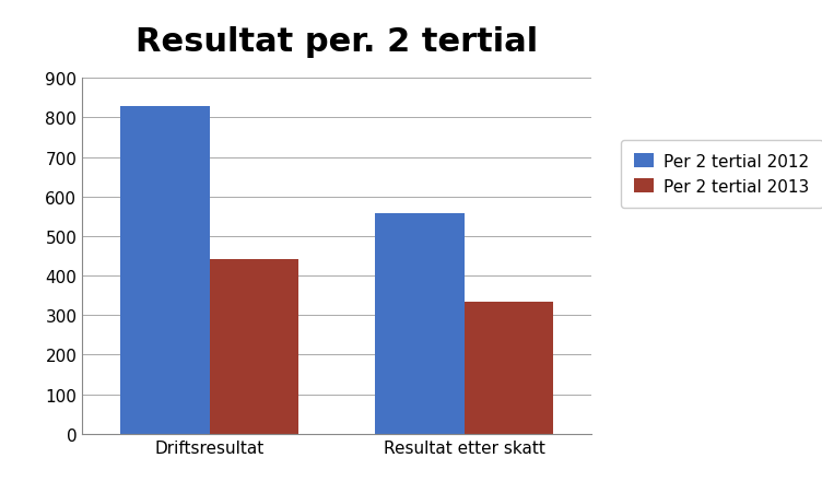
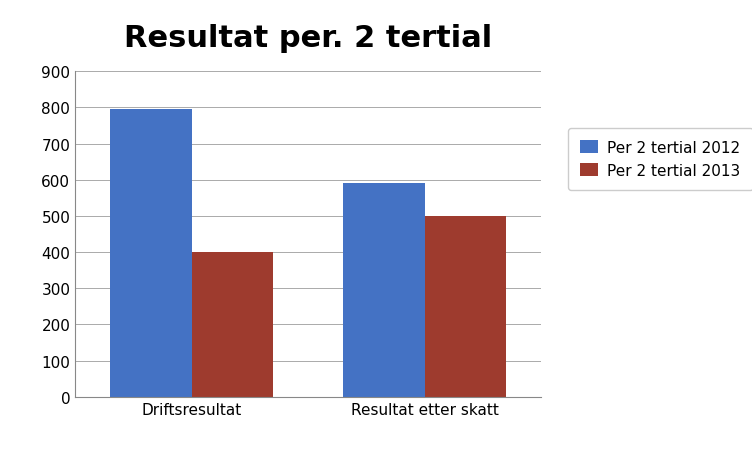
Per 2 tertial 2012/Driftsresultat: 828 -> 795
Per 2 tertial 2013/Driftsresultat: 443 -> 400
Per 2 tertial 2012/Resultat etter skatt: 557 -> 590
Per 2 tertial 2013/Resultat etter skatt: 335 -> 500
